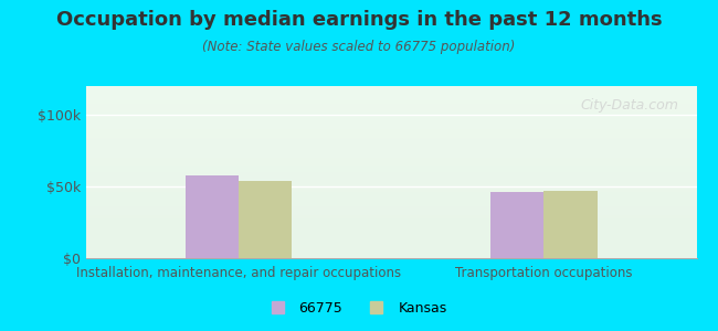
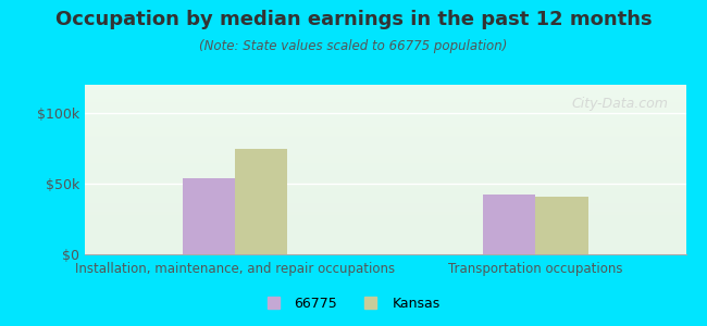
66775/Installation, maintenance, and repair occupations: $58k -> $54k
Kansas/Installation, maintenance, and repair occupations: $54k -> $75k
66775/Transportation occupations: $46k -> $42k
Kansas/Transportation occupations: $47k -> $41k
